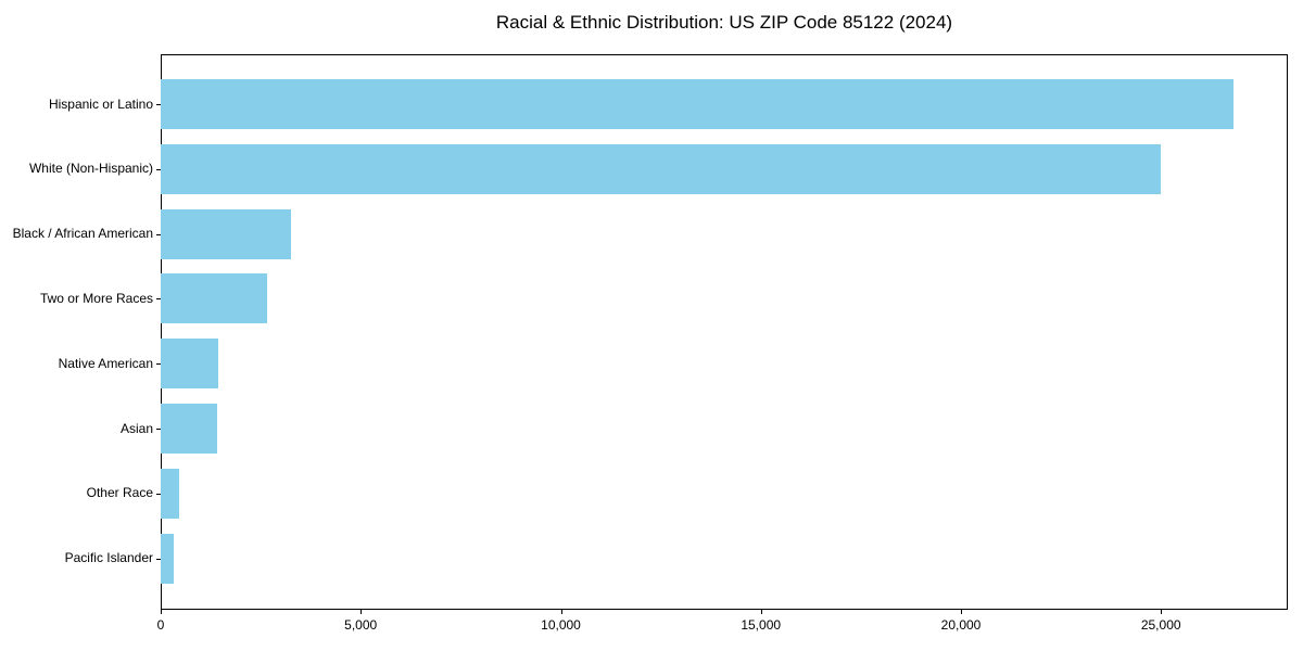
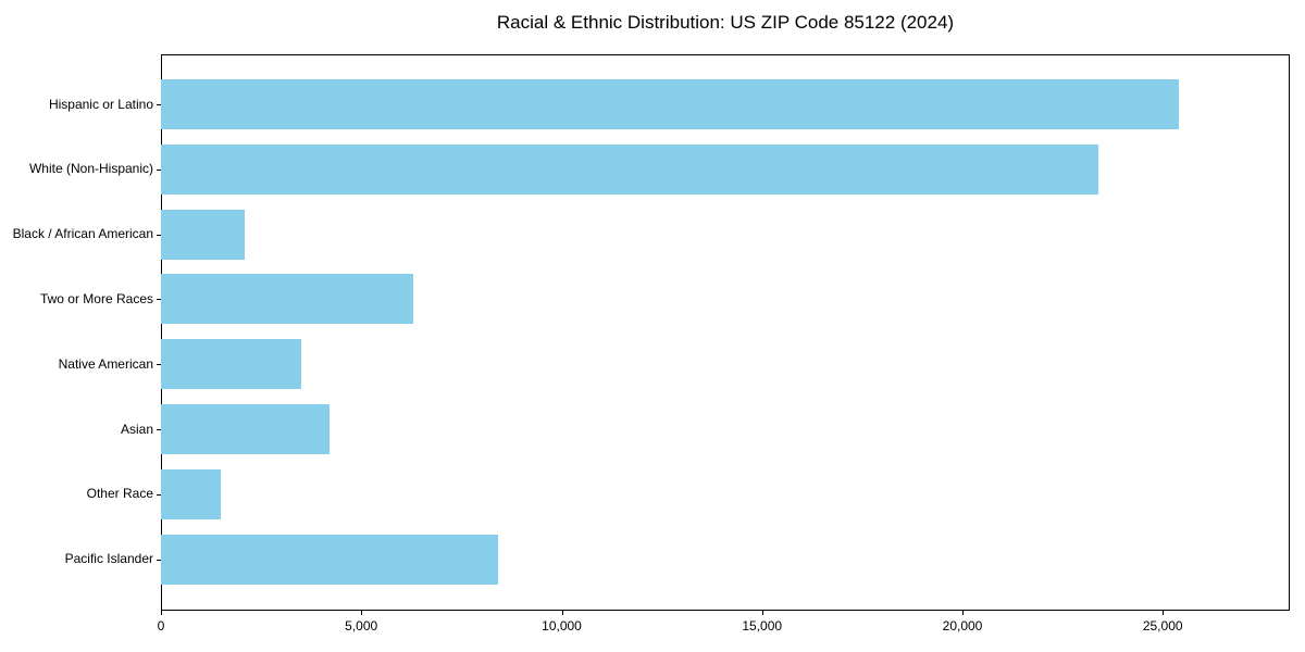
Hispanic or Latino: 26800 -> 25400
White (Non-Hispanic): 25000 -> 23400
Black / African American: 3200 -> 2100
Two or More Races: 2600 -> 6300
Native American: 1400 -> 3500
Asian: 1400 -> 4200
Other Race: 400 -> 1500
Pacific Islander: 300 -> 8400
